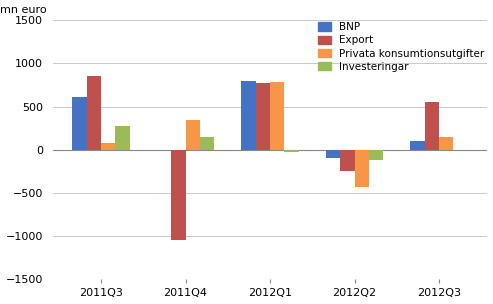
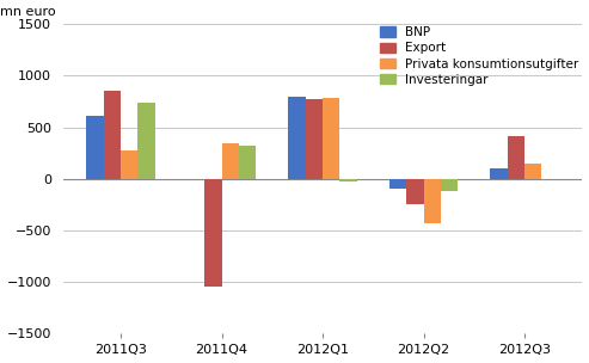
Privata konsumtionsutgifter/2011Q3: 80 -> 280
Investeringar/2011Q3: 280 -> 740
Investeringar/2011Q4: 150 -> 320
Export/2012Q3: 550 -> 420
